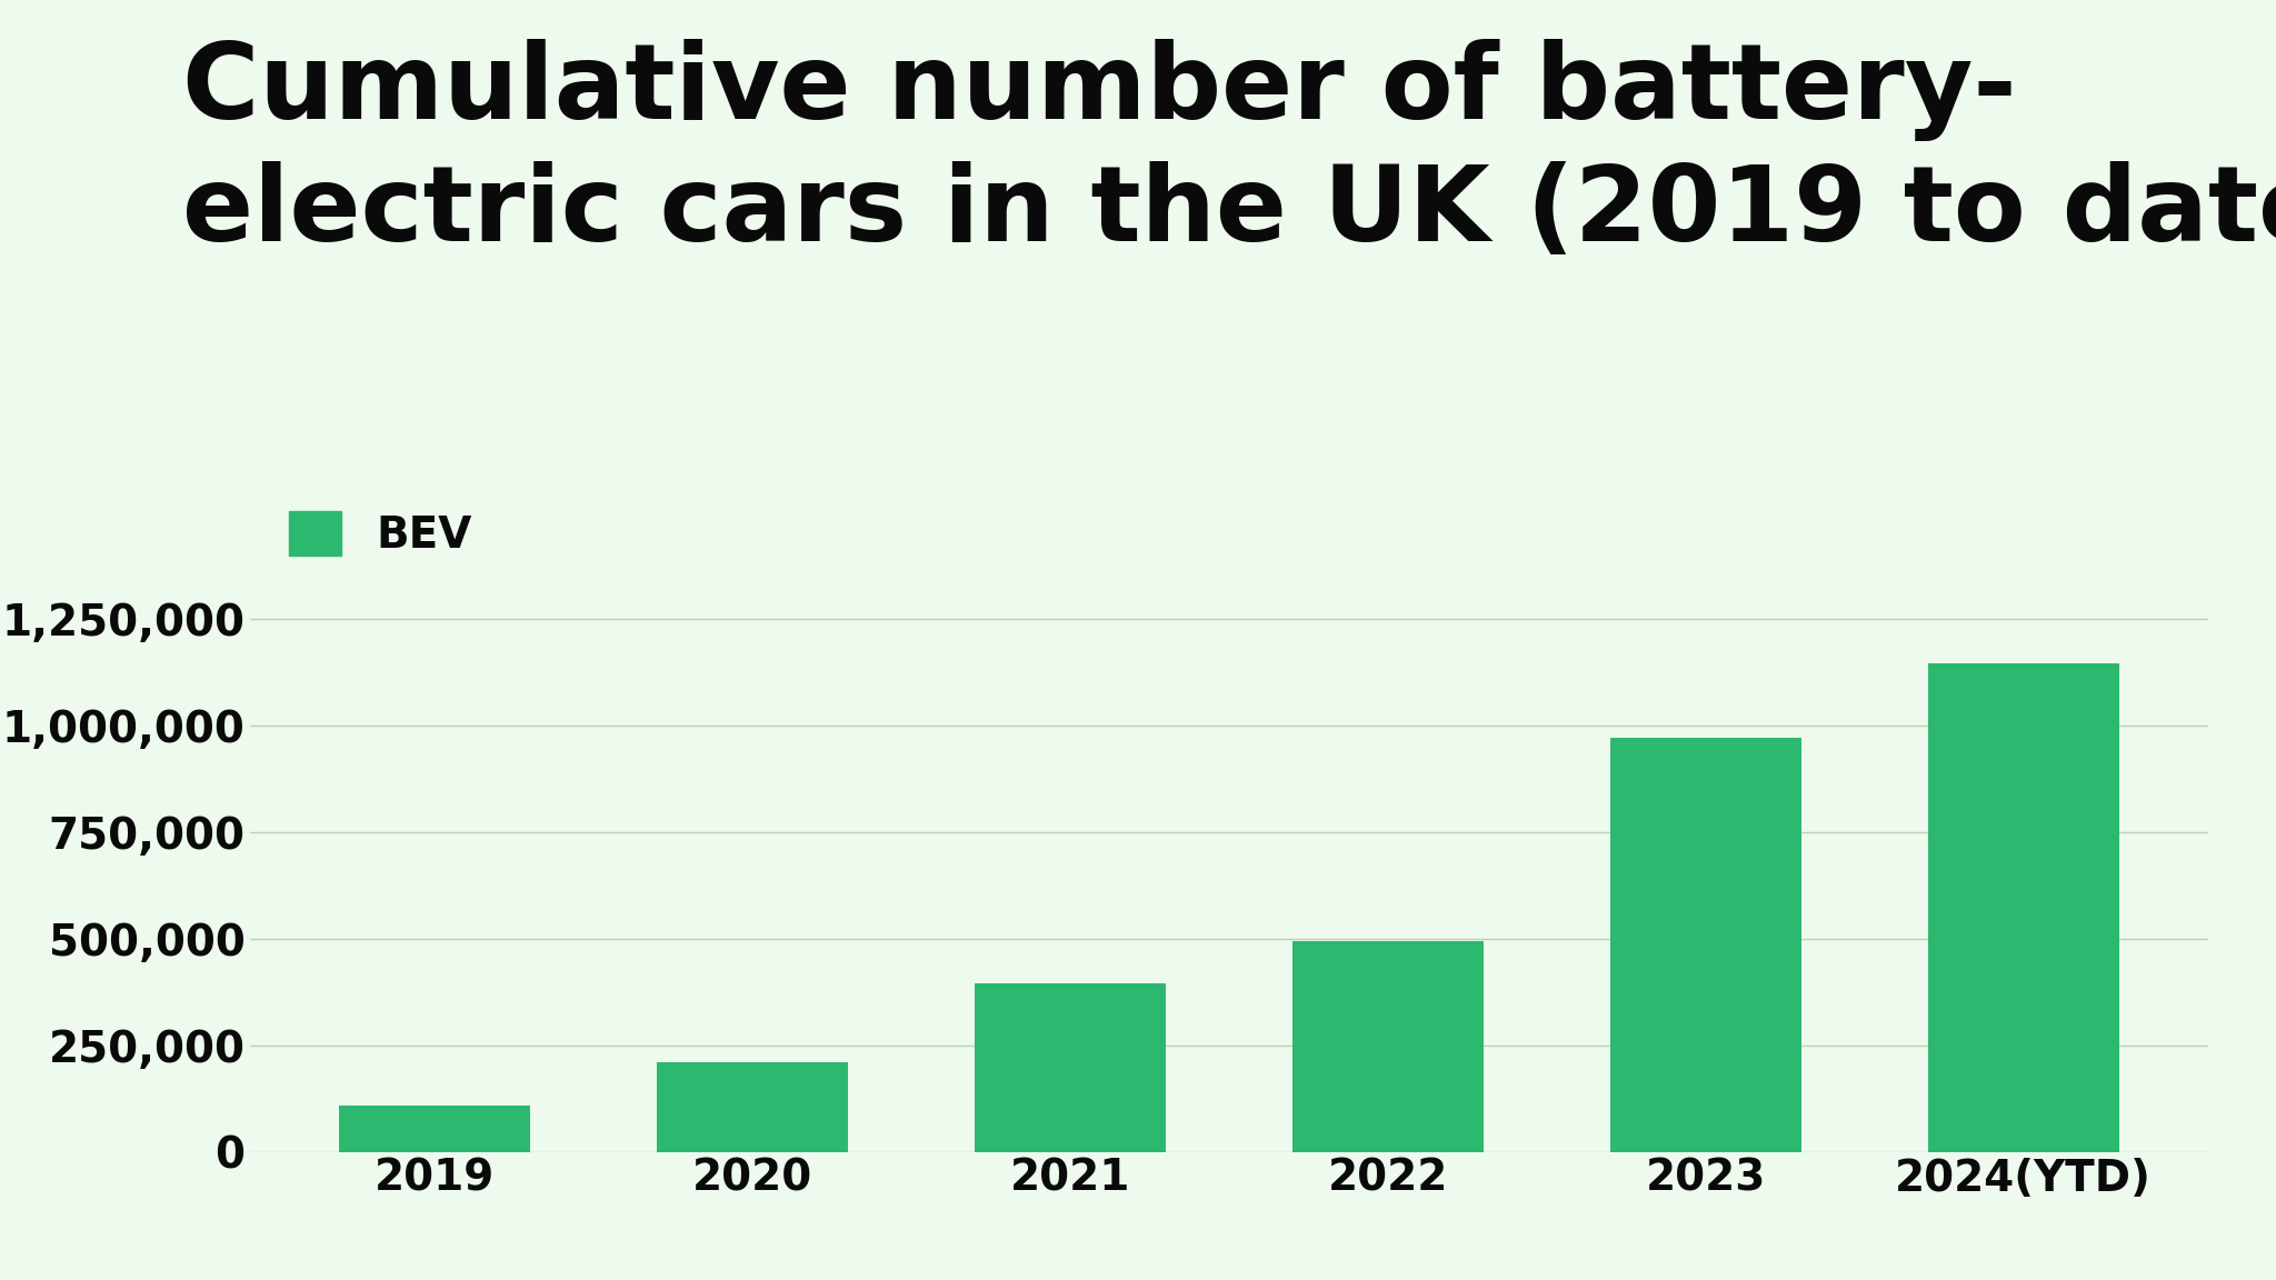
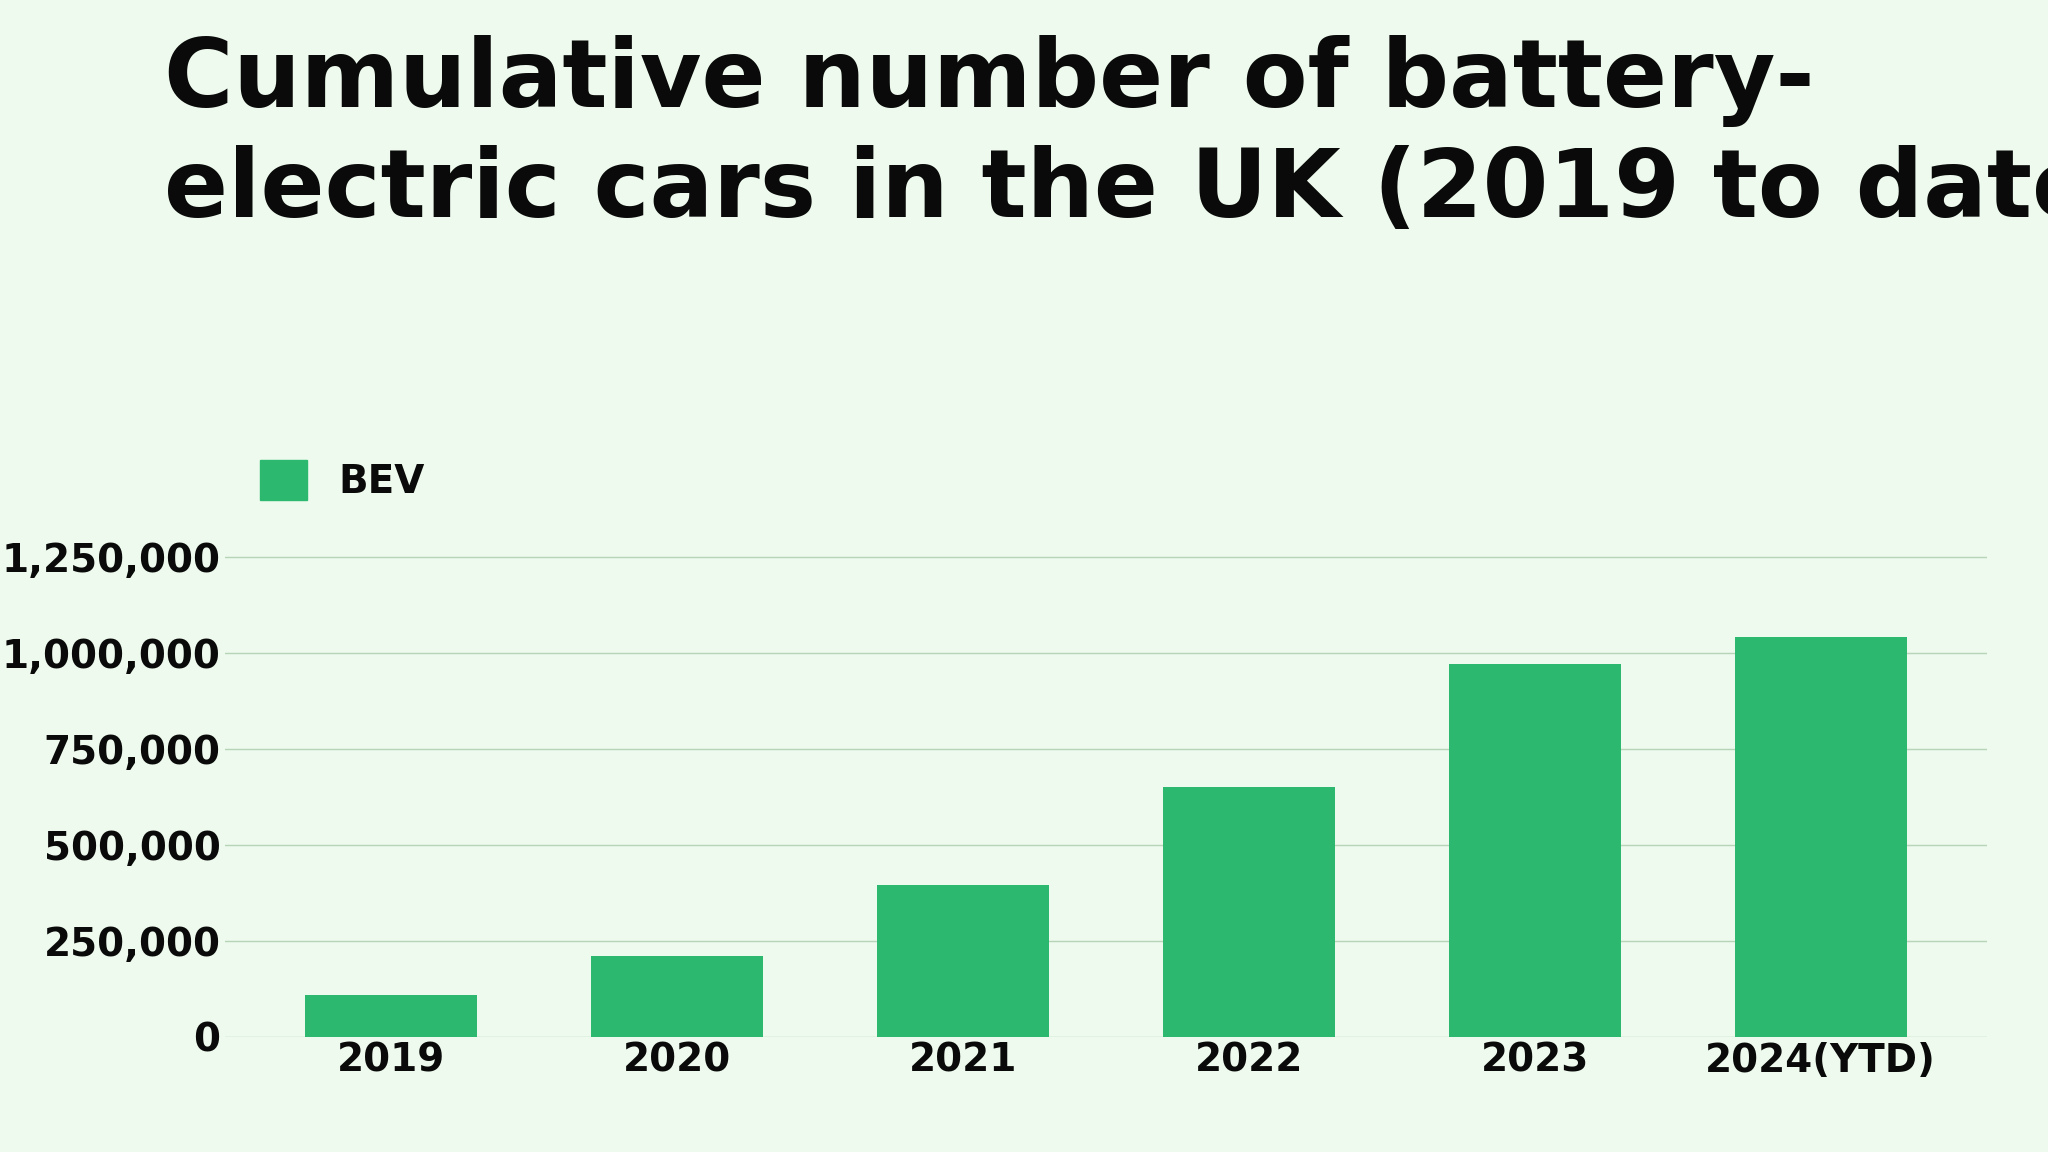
2022: 495,000 -> 650,000
2024(YTD): 1,145,000 -> 1,040,000
